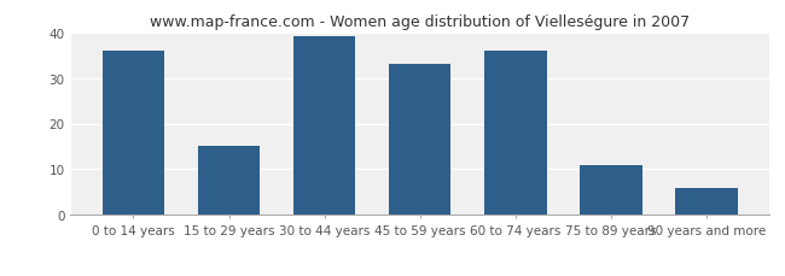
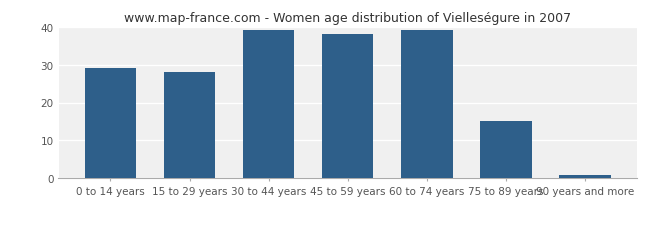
0 to 14 years: 36 -> 29
15 to 29 years: 15 -> 28
45 to 59 years: 33 -> 38
60 to 74 years: 36 -> 39
75 to 89 years: 11 -> 15
90 years and more: 6 -> 1
